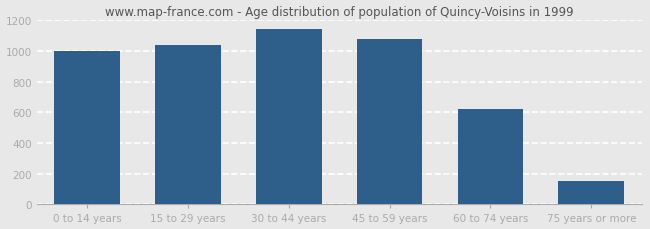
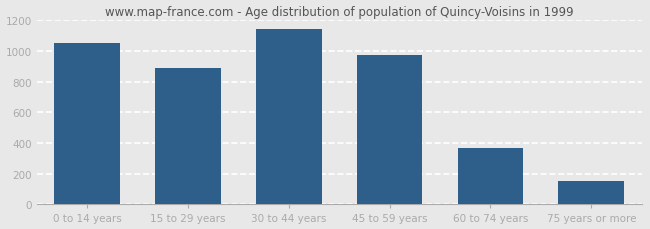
0 to 14 years: 1000 -> 1050
15 to 29 years: 1040 -> 890
45 to 59 years: 1080 -> 970
60 to 74 years: 620 -> 370
